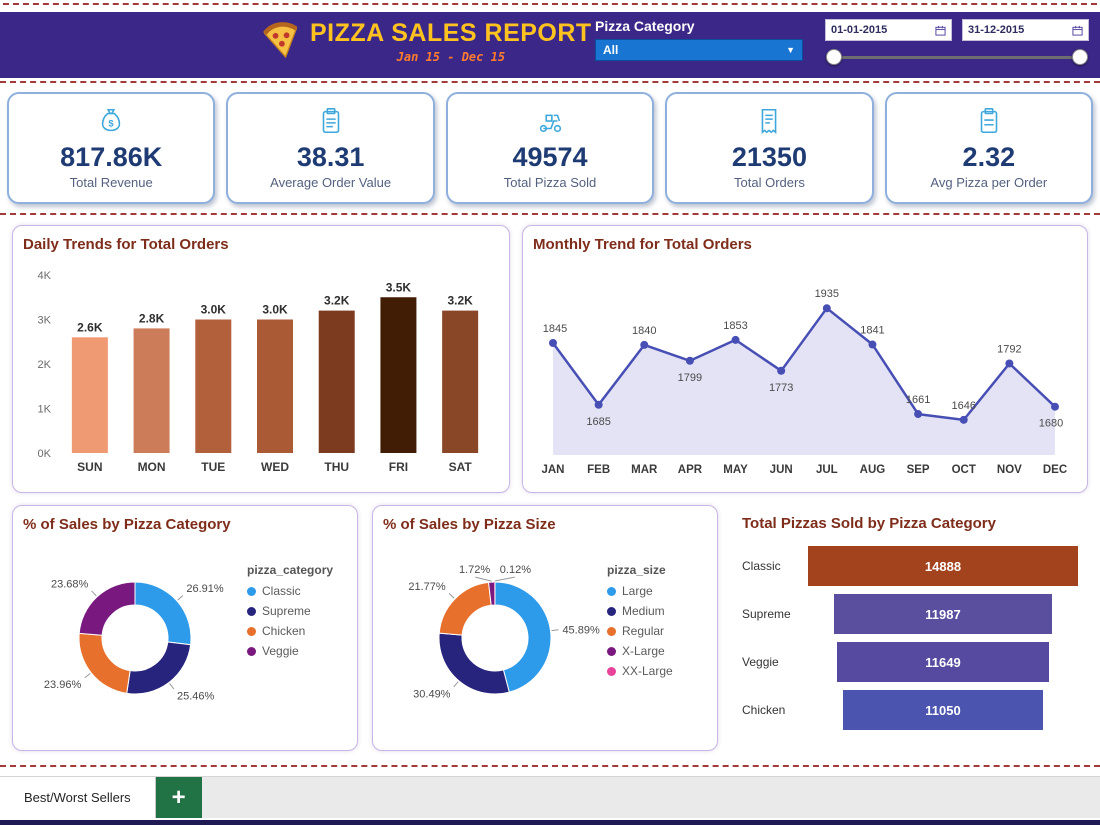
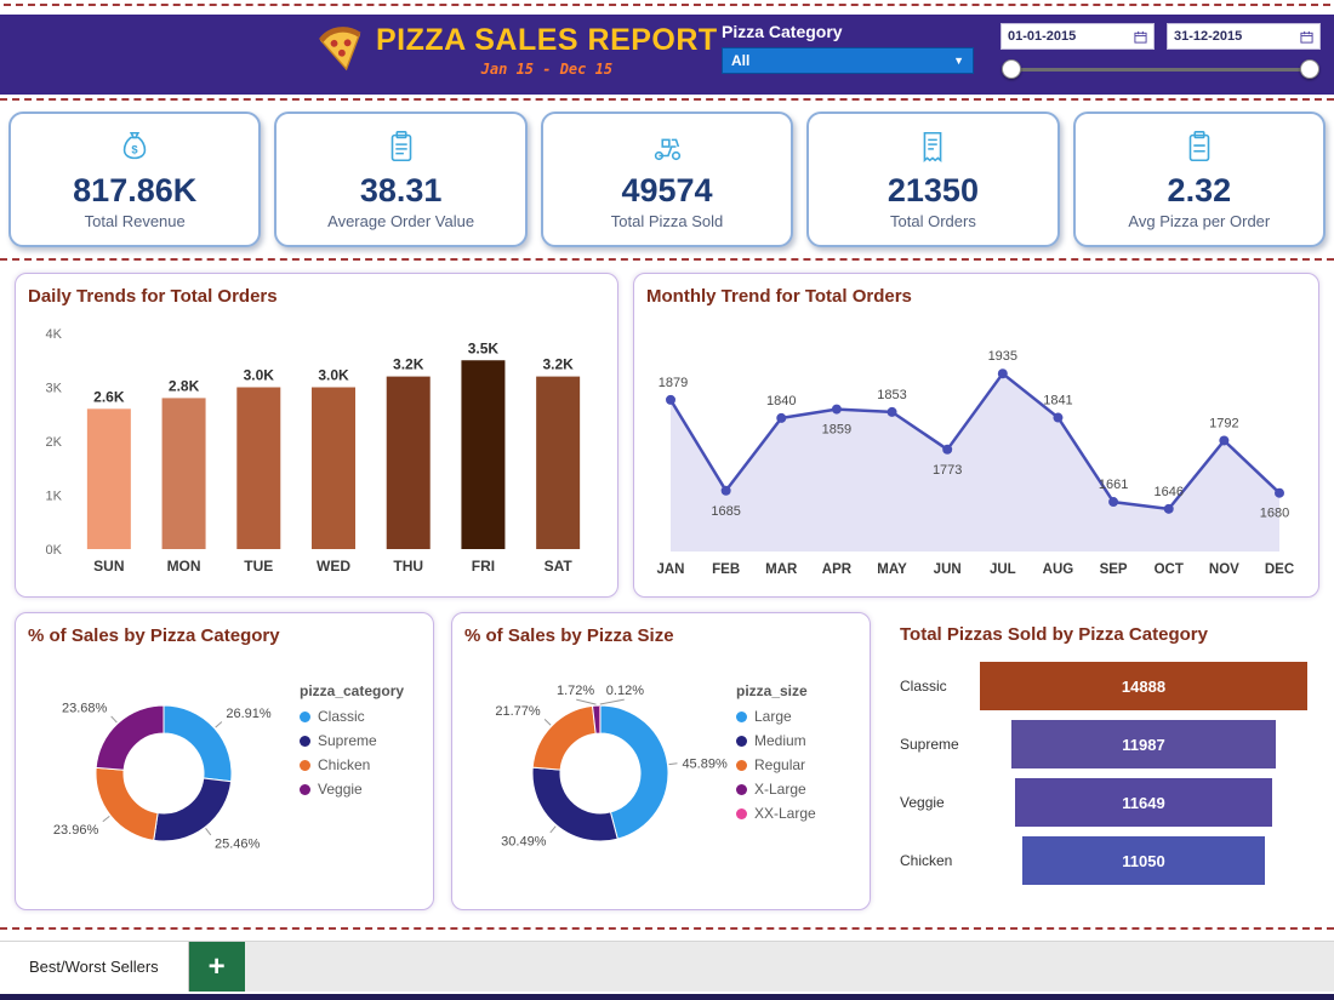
Monthly Trend for Total Orders/JAN: 1845 -> 1879
Monthly Trend for Total Orders/APR: 1799 -> 1859
